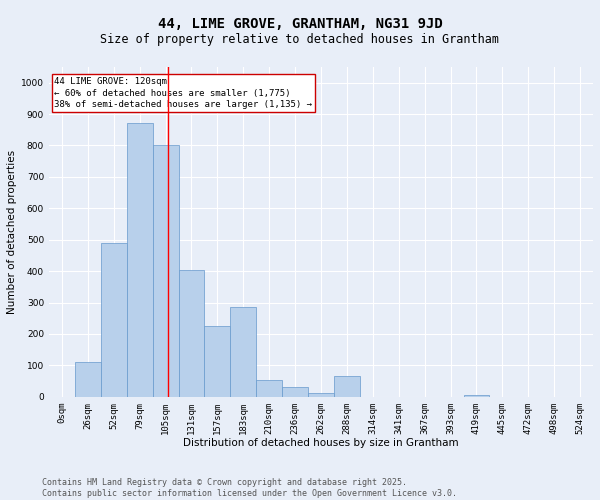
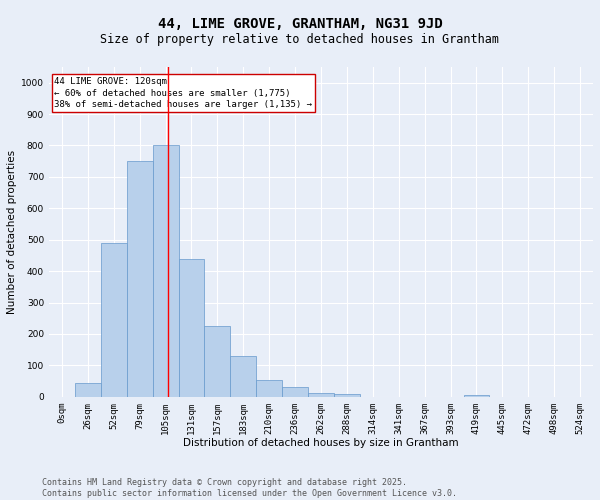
26sqm: 110 -> 45
79sqm: 870 -> 750
131sqm: 405 -> 440
183sqm: 285 -> 130
288sqm: 65 -> 8
